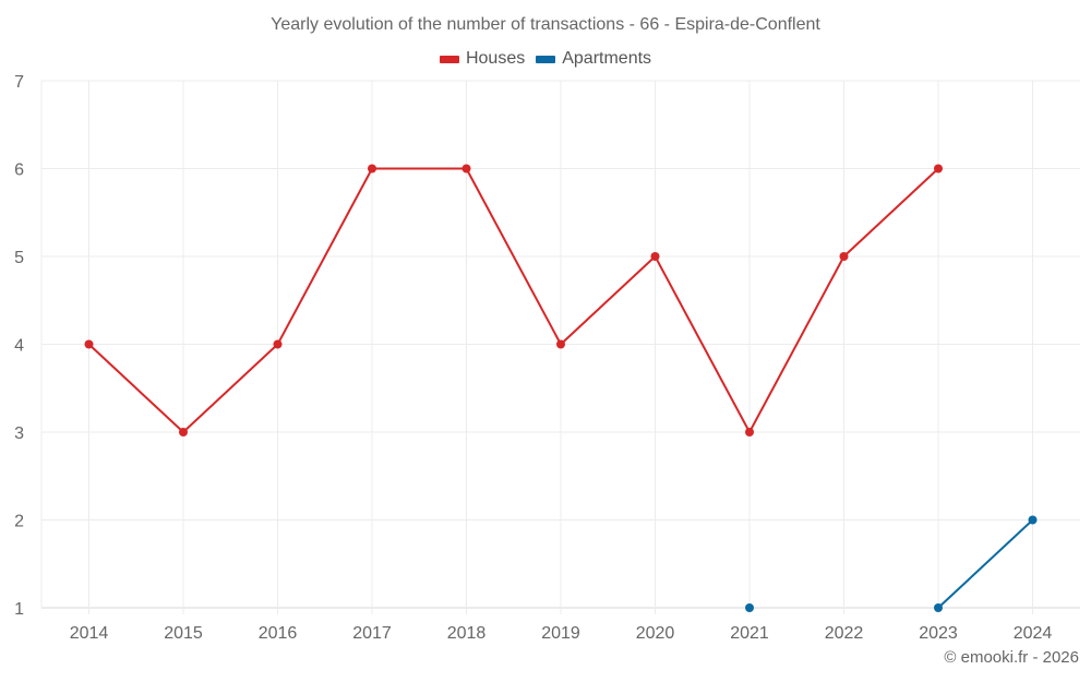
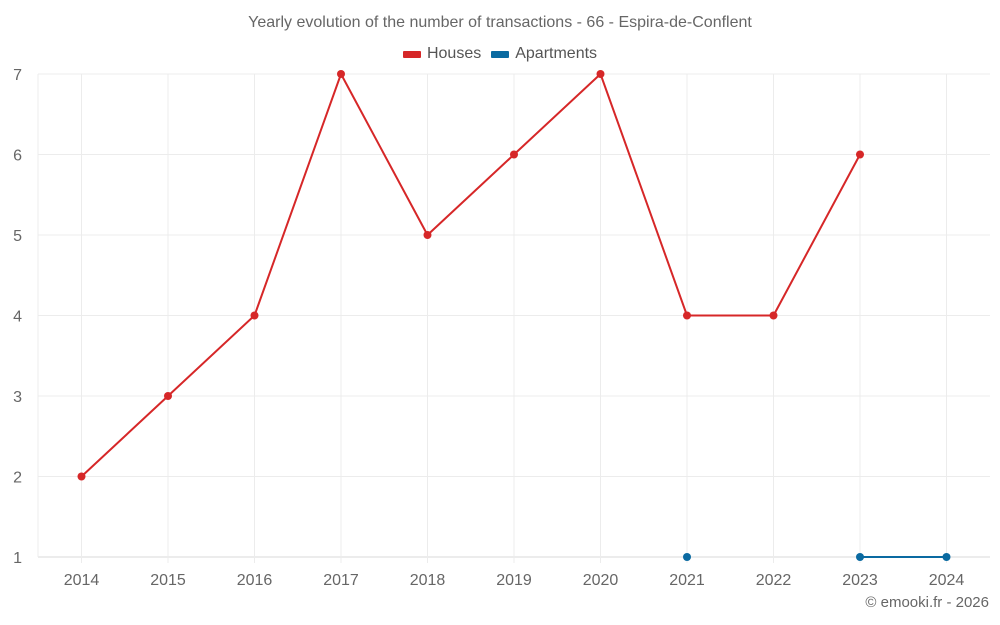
Houses/2014: 4 -> 2
Houses/2017: 6 -> 7
Houses/2018: 6 -> 5
Houses/2019: 4 -> 6
Houses/2020: 5 -> 7
Houses/2021: 3 -> 4
Houses/2022: 5 -> 4
Apartments/2024: 2 -> 1
